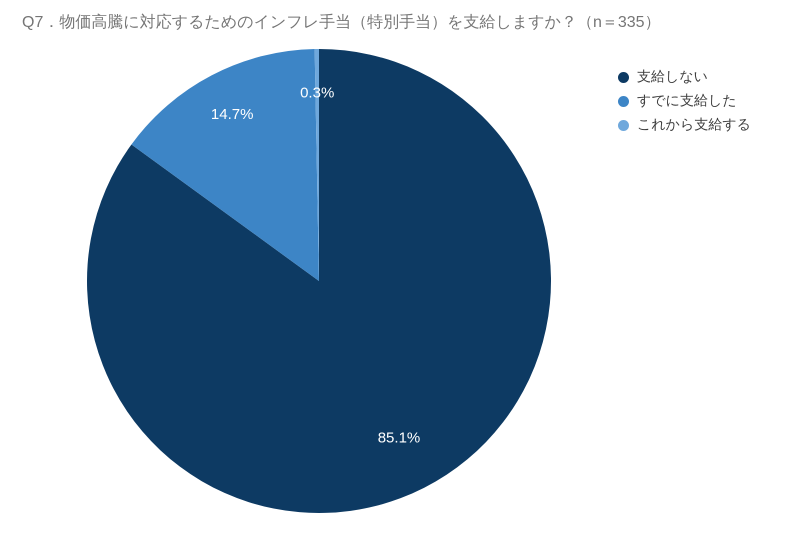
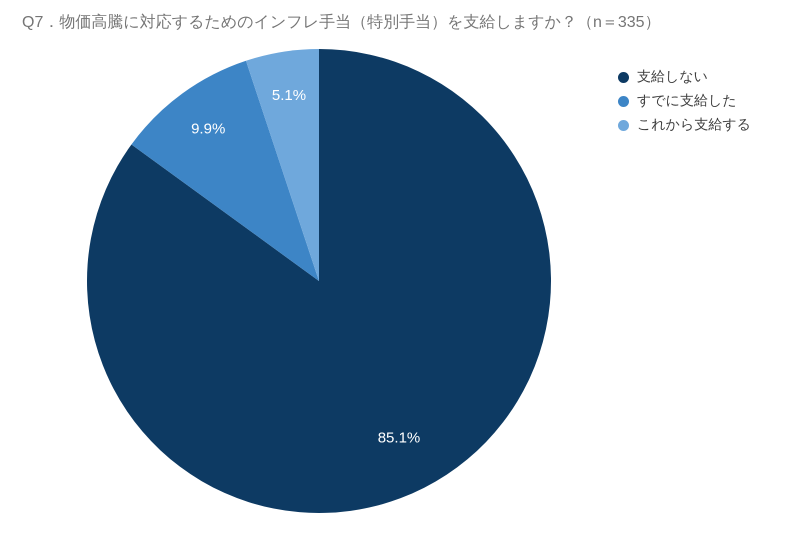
すでに支給した: 14.7% -> 9.9%
これから支給する: 0.3% -> 5.1%
